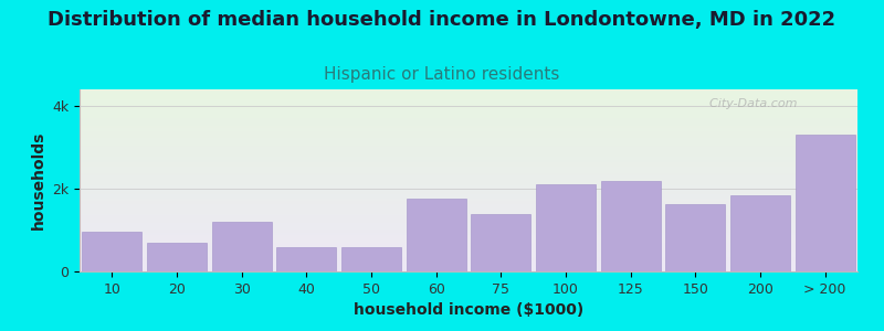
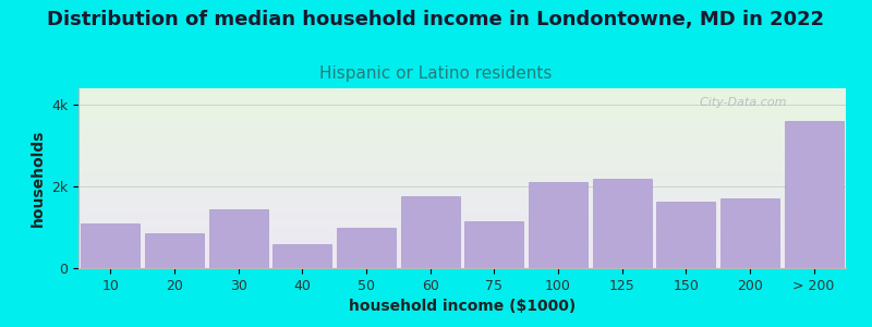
10: 0.95k -> 1.10k
20: 0.70k -> 0.85k
30: 1.20k -> 1.45k
50: 0.58k -> 1.00k
75: 1.40k -> 1.15k
200: 1.85k -> 1.70k
> 200: 3.30k -> 3.60k
